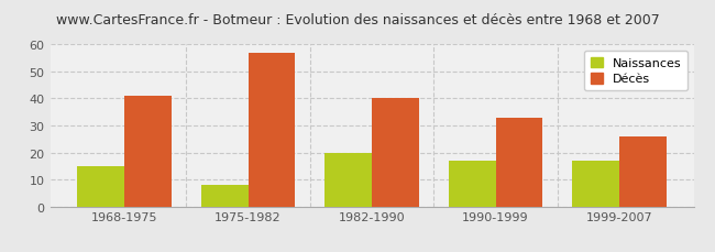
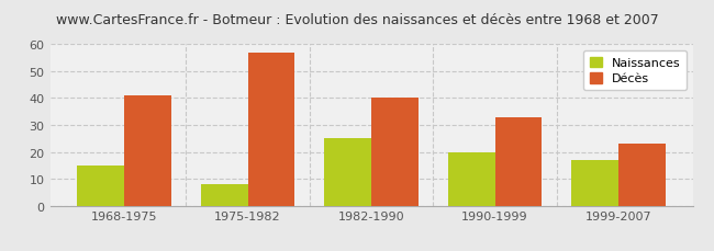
Naissances/1982-1990: 20 -> 25
Naissances/1990-1999: 17 -> 20
Décès/1999-2007: 26 -> 23
